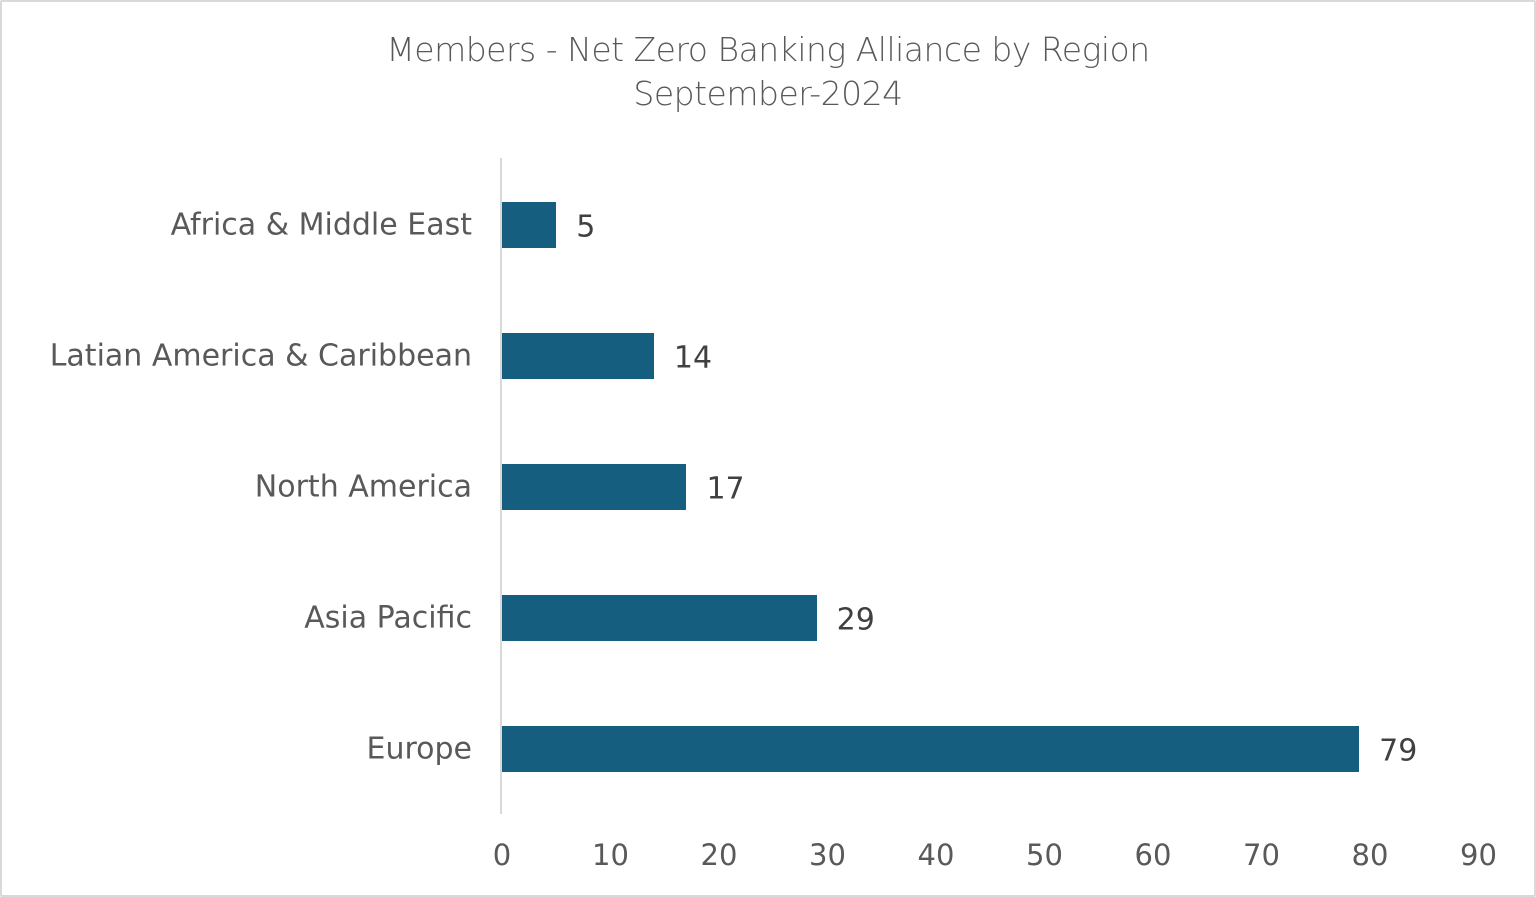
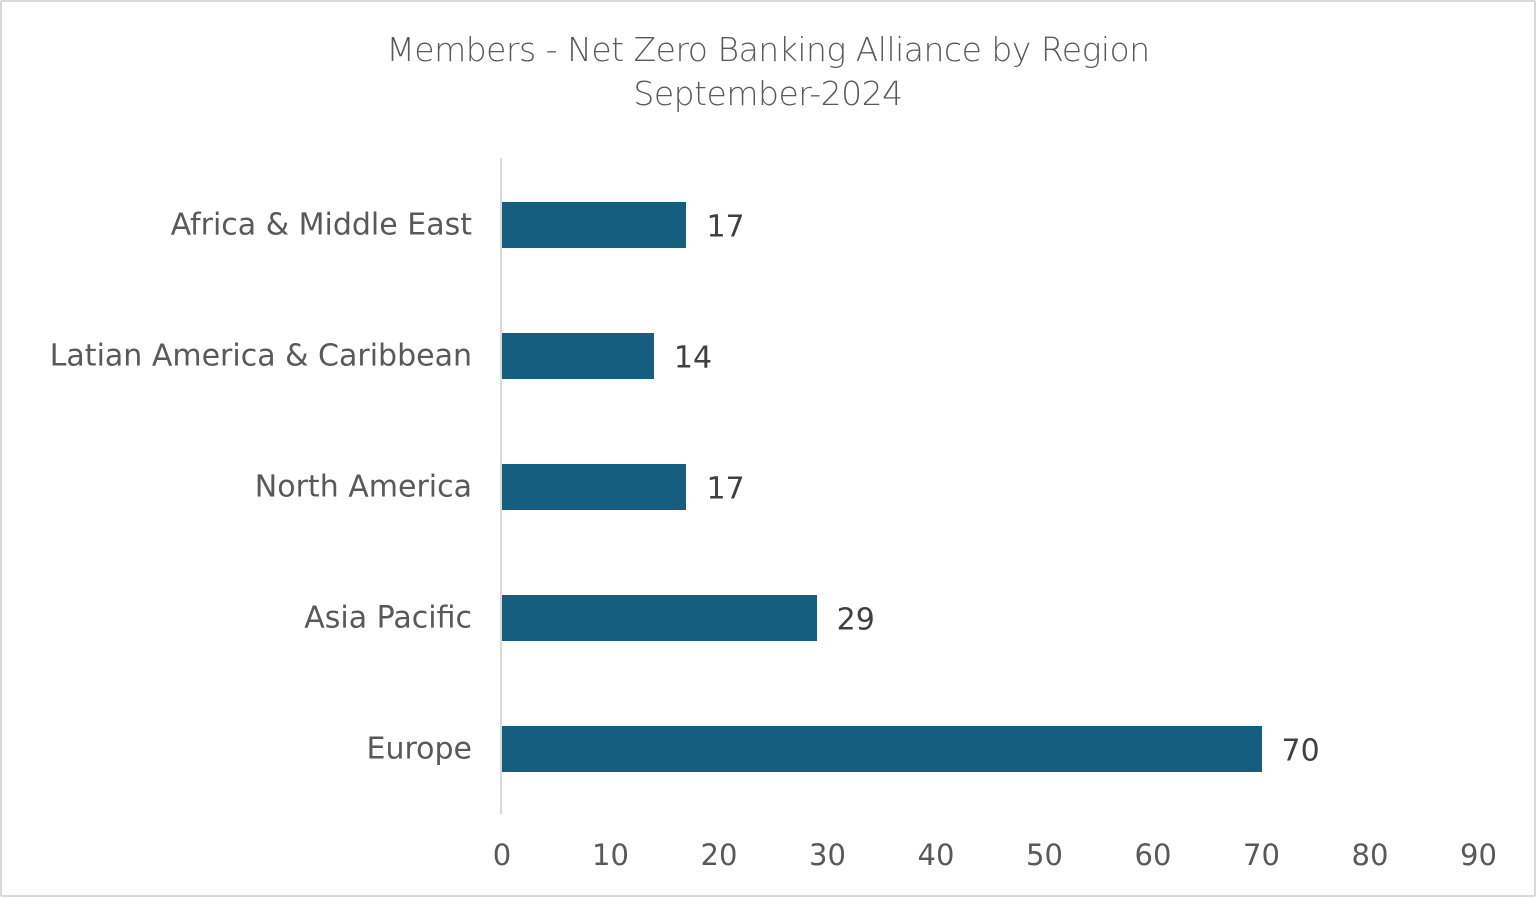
Africa & Middle East: 5 -> 17
Europe: 79 -> 70
